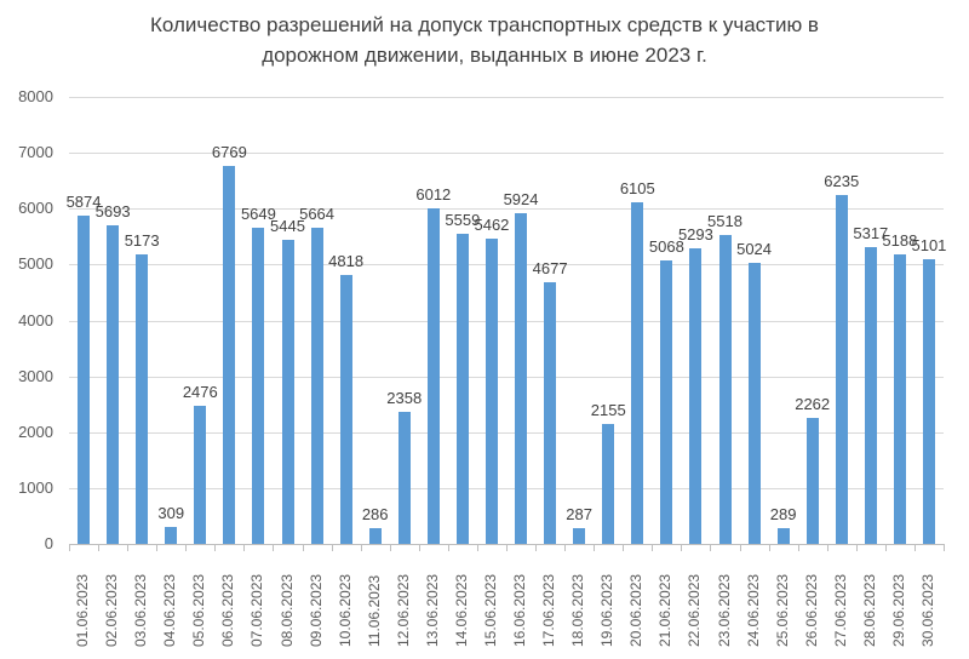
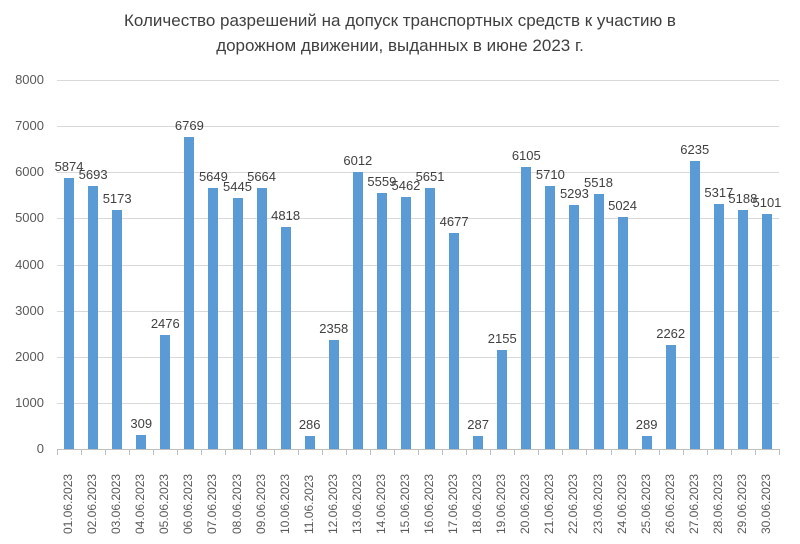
16.06.2023: 5924 -> 5651
21.06.2023: 5068 -> 5710
